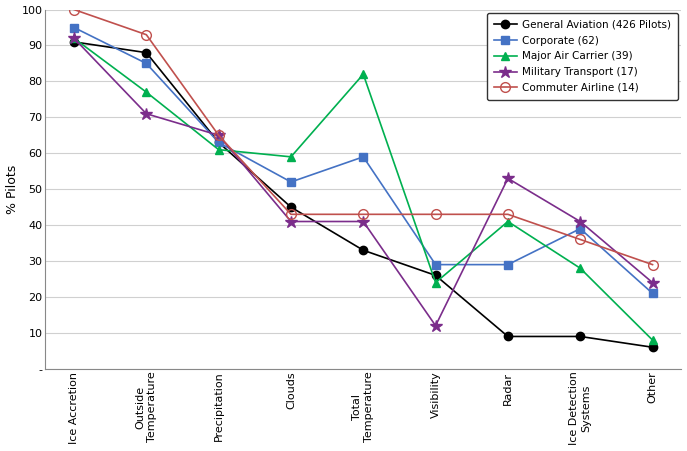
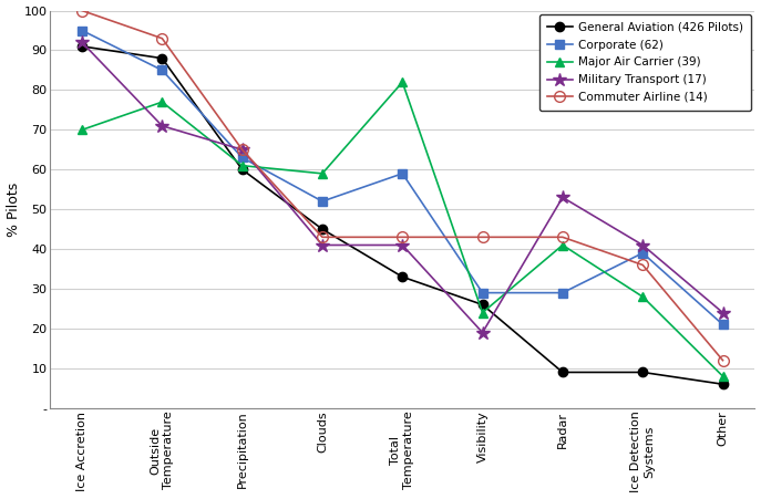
Major Air Carrier (39)/Ice Accretion: 92 -> 70
General Aviation (426 Pilots)/Precipitation: 63 -> 60
Military Transport (17)/Visibility: 12 -> 19
Commuter Airline (14)/Other: 29 -> 12
